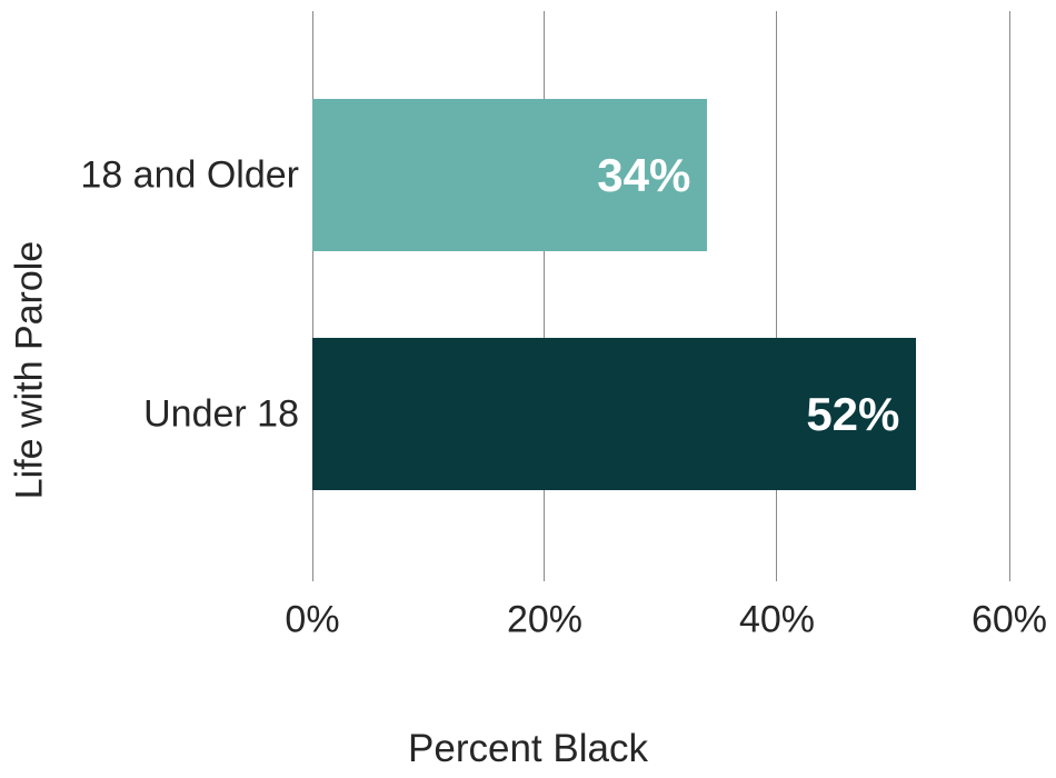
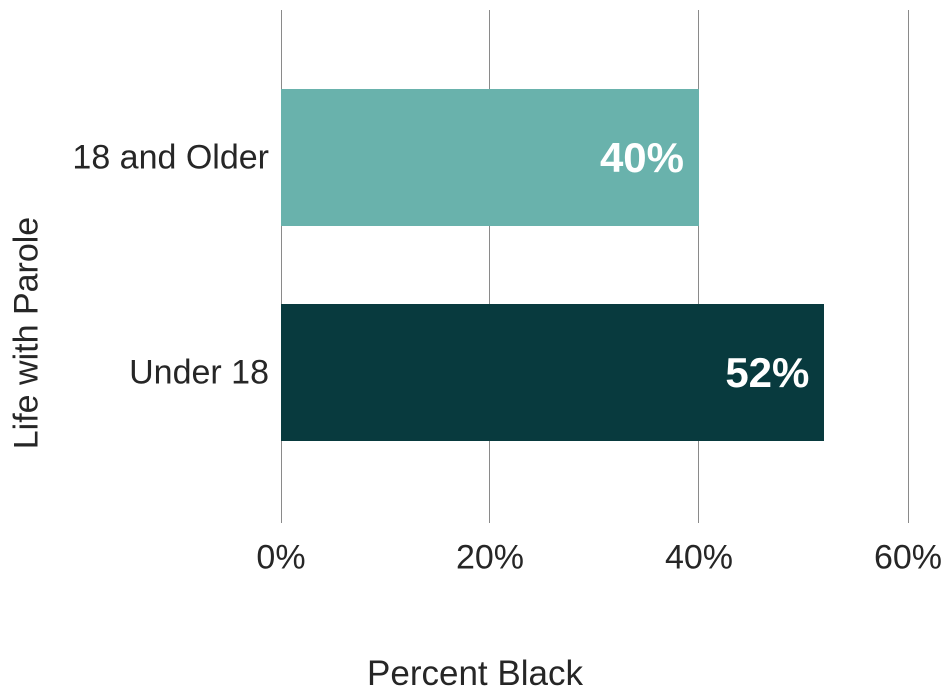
18 and Older: 34% -> 40%
